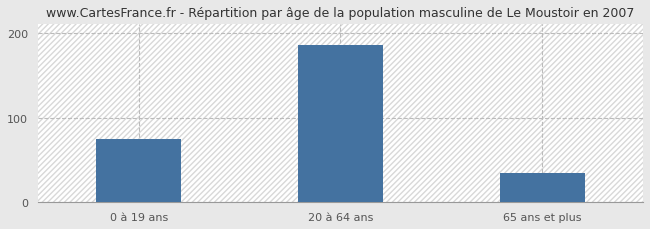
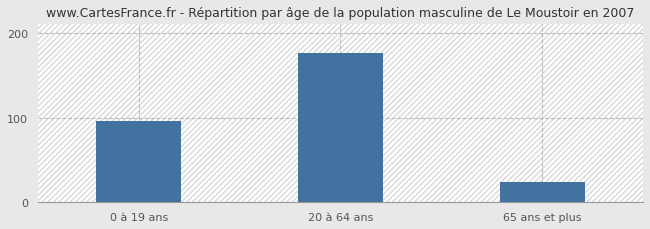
0 à 19 ans: 75 -> 96
20 à 64 ans: 185 -> 176
65 ans et plus: 35 -> 24
